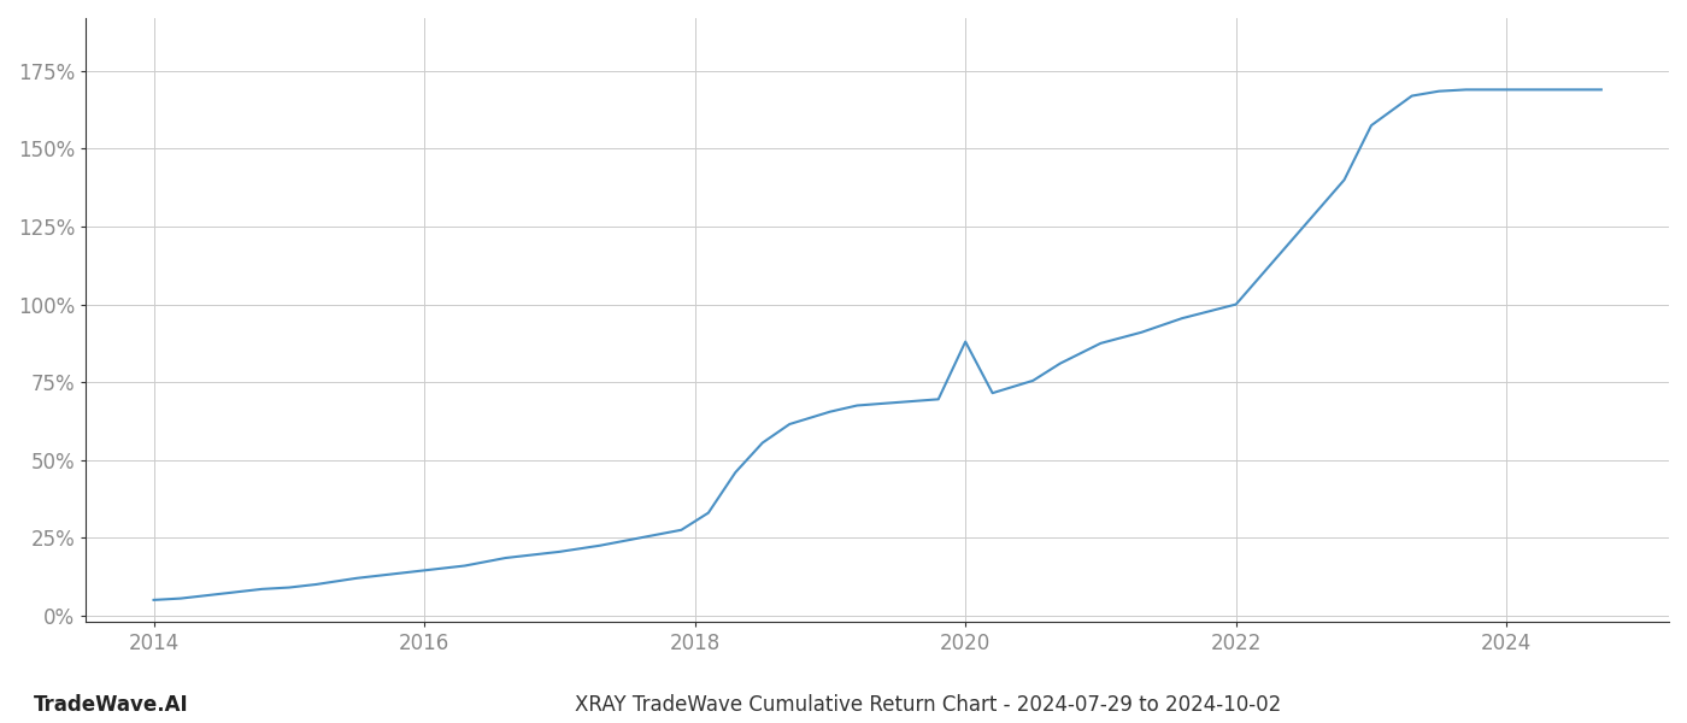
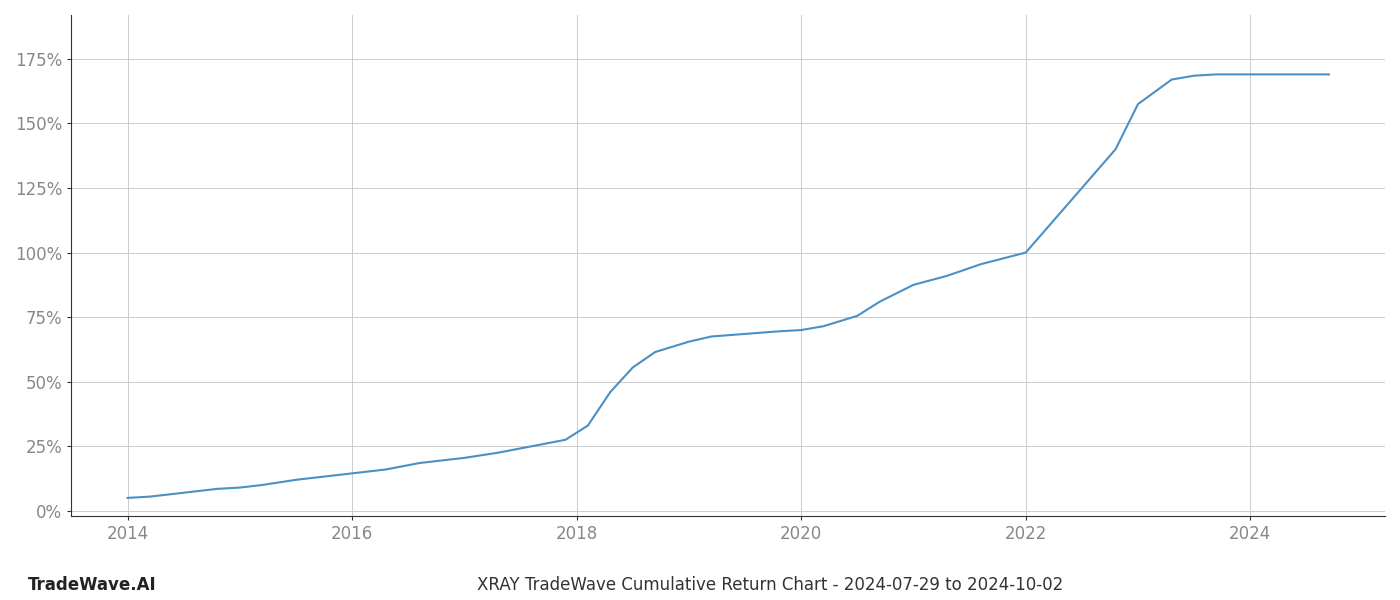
2020: 88.0% -> 70.0%
